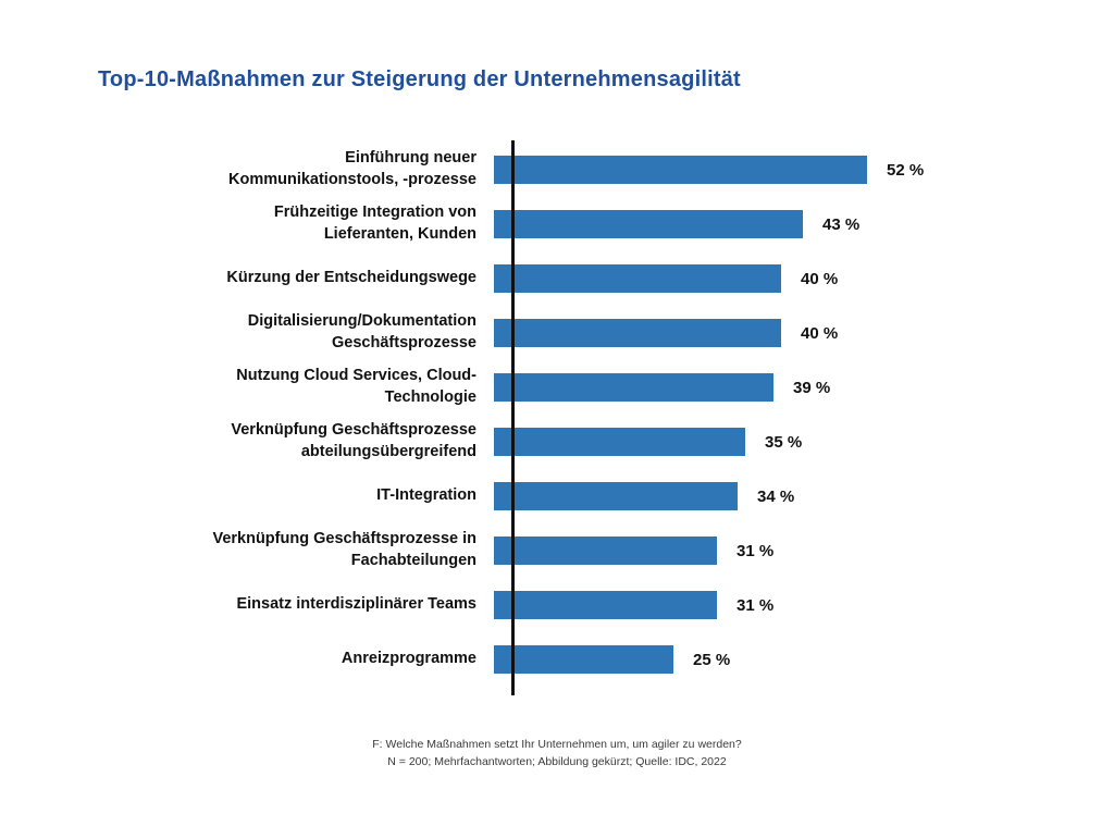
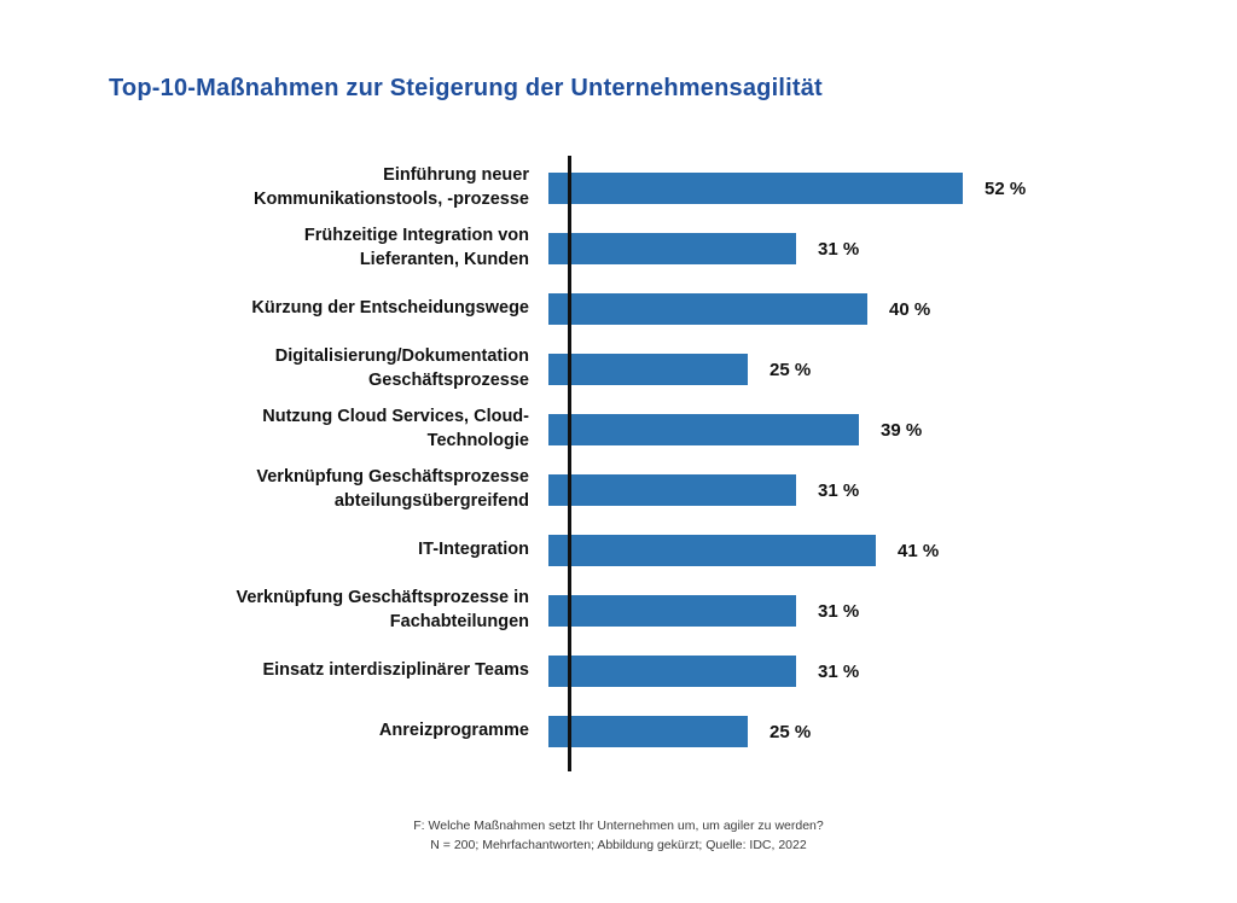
Frühzeitige Integration von Lieferanten, Kunden: 43 -> 31
Digitalisierung/Dokumentation Geschäftsprozesse: 40 -> 25
Verknüpfung Geschäftsprozesse abteilungsübergreifend: 35 -> 31
IT-Integration: 34 -> 41
